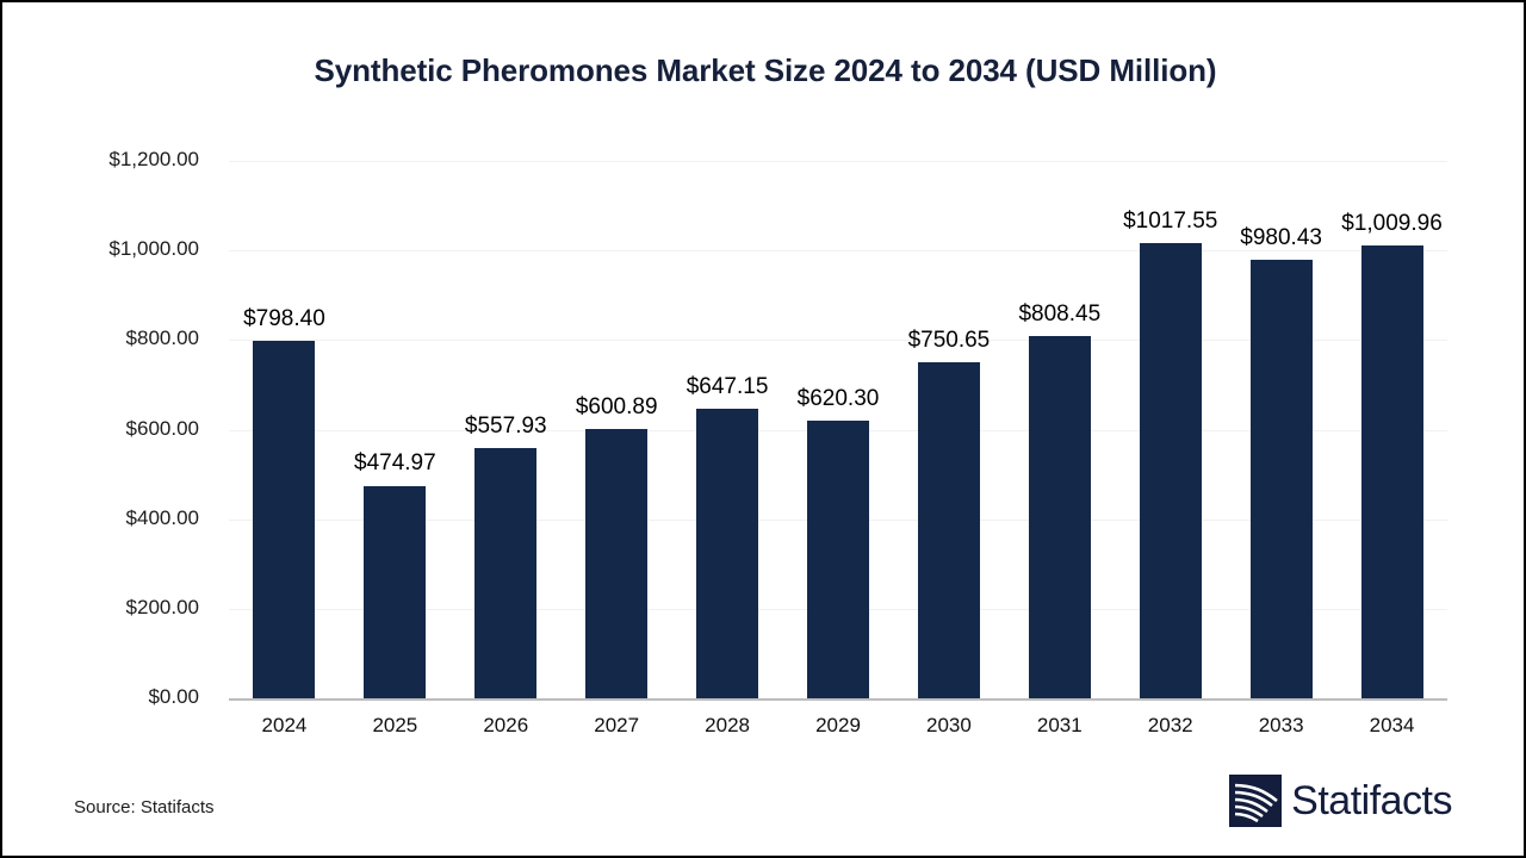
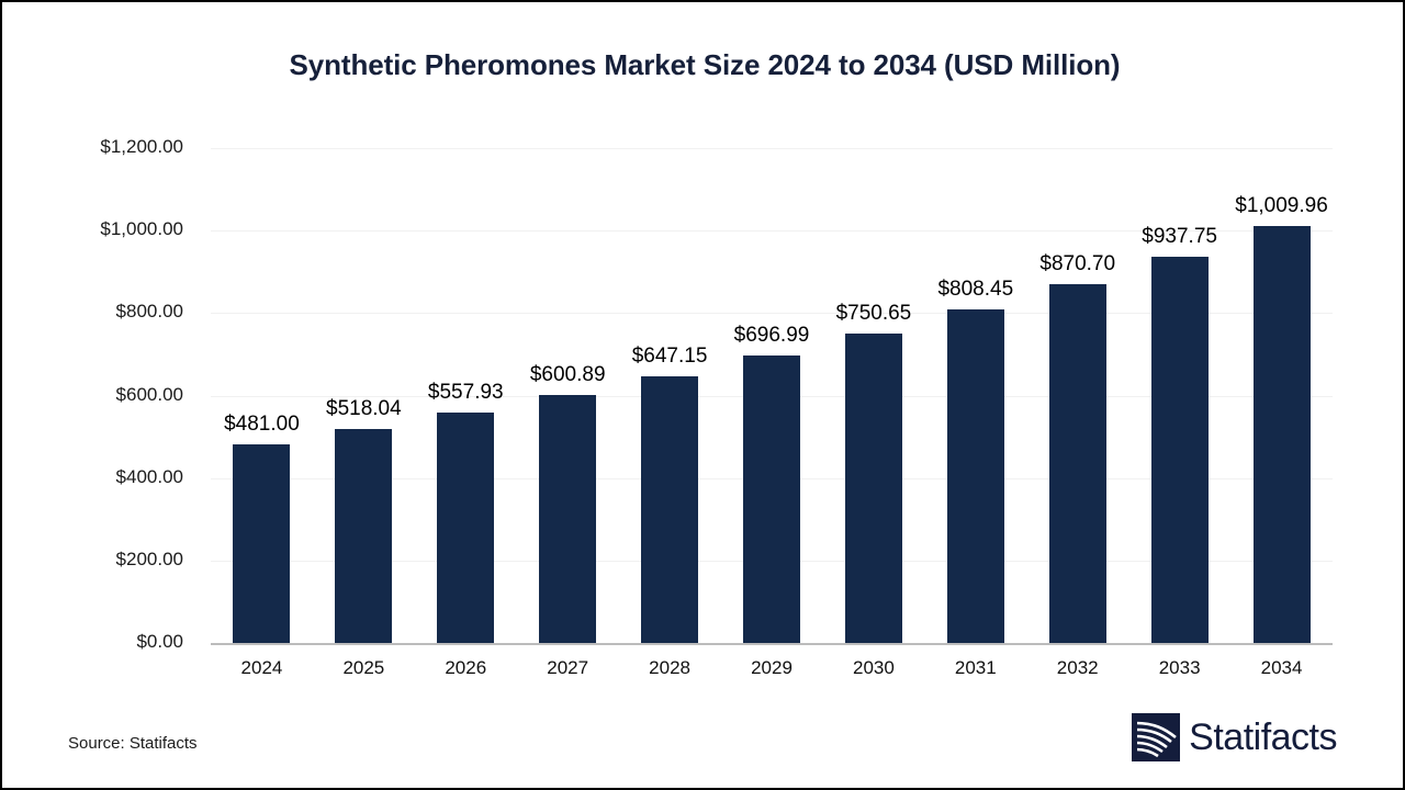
2024: $798.40 -> $481.00
2025: $474.97 -> $518.04
2029: $620.30 -> $696.99
2032: $1017.55 -> $870.70
2033: $980.43 -> $937.75
